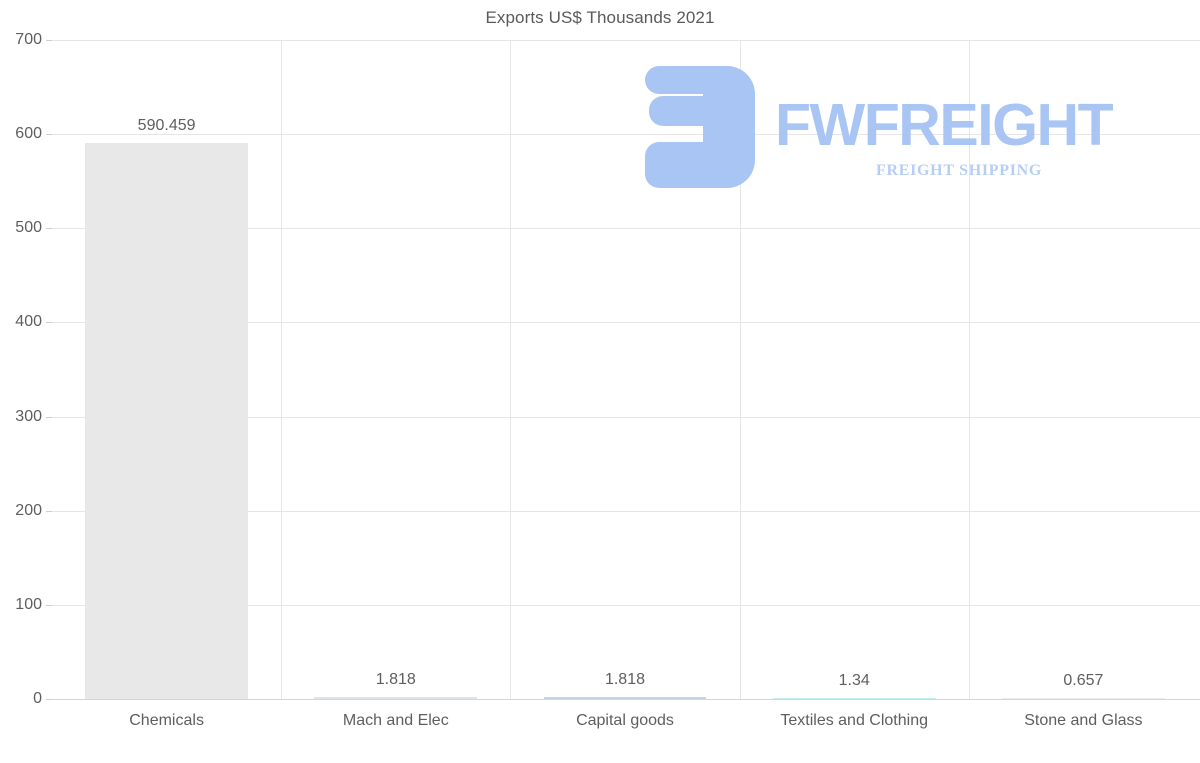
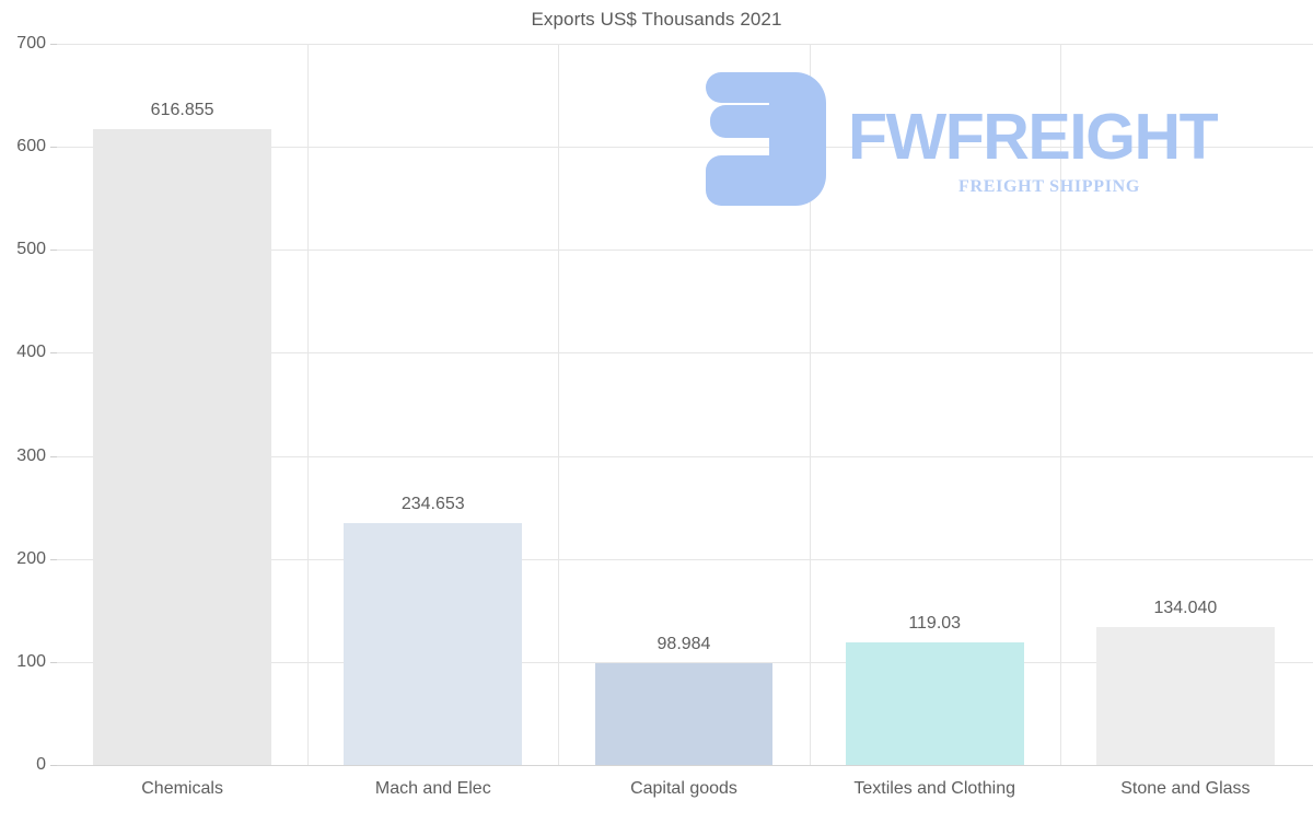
Chemicals: 590.459 -> 616.855
Mach and Elec: 1.818 -> 234.653
Capital goods: 1.818 -> 98.984
Textiles and Clothing: 1.34 -> 119.03
Stone and Glass: 0.657 -> 134.040
